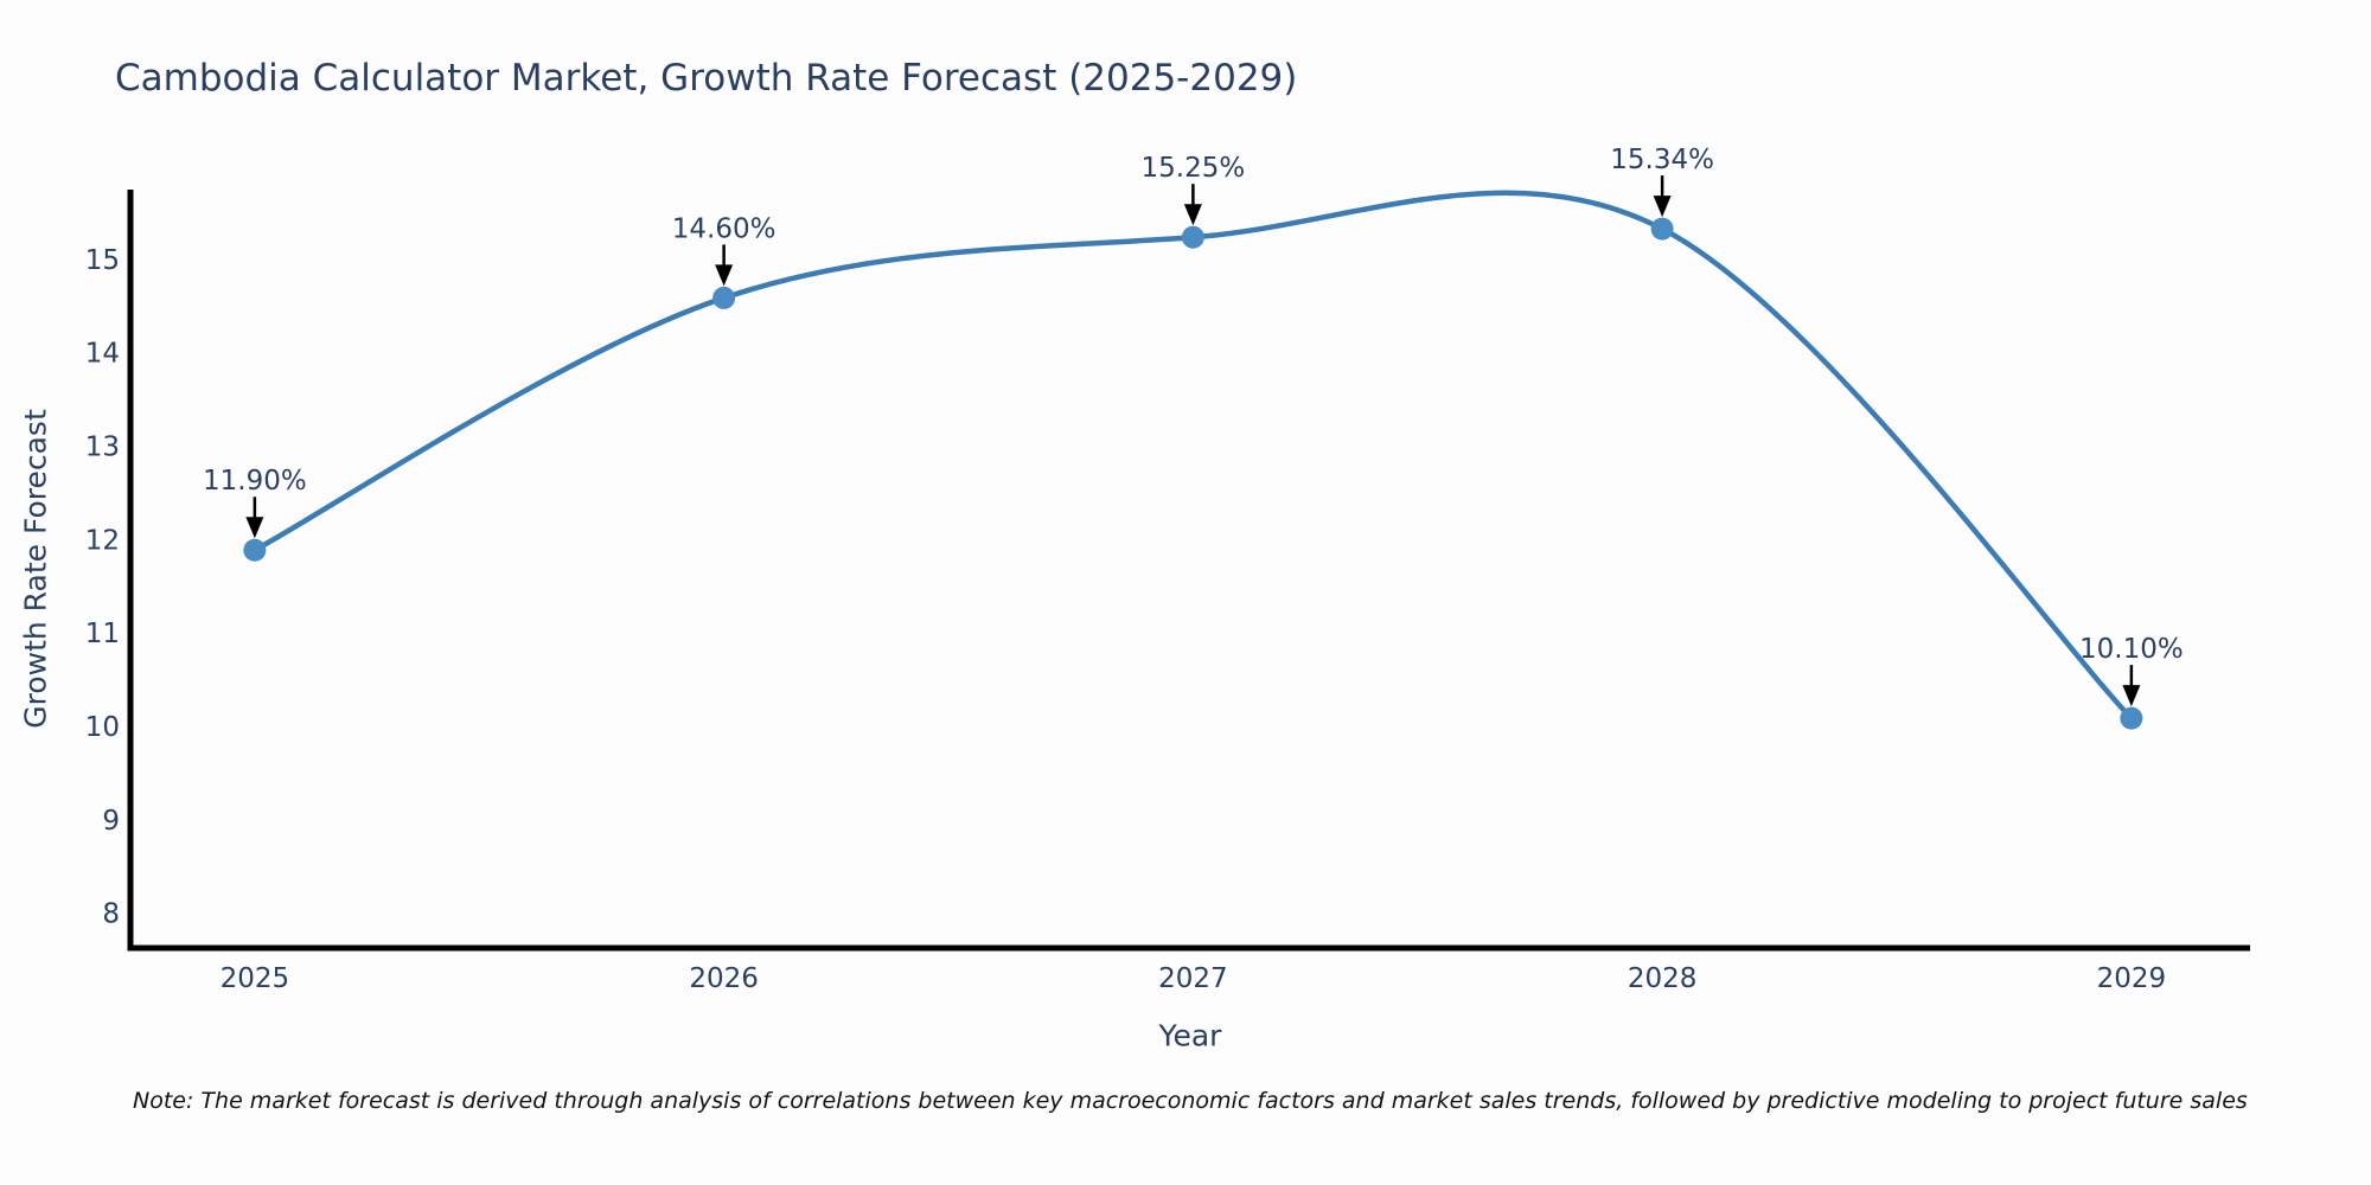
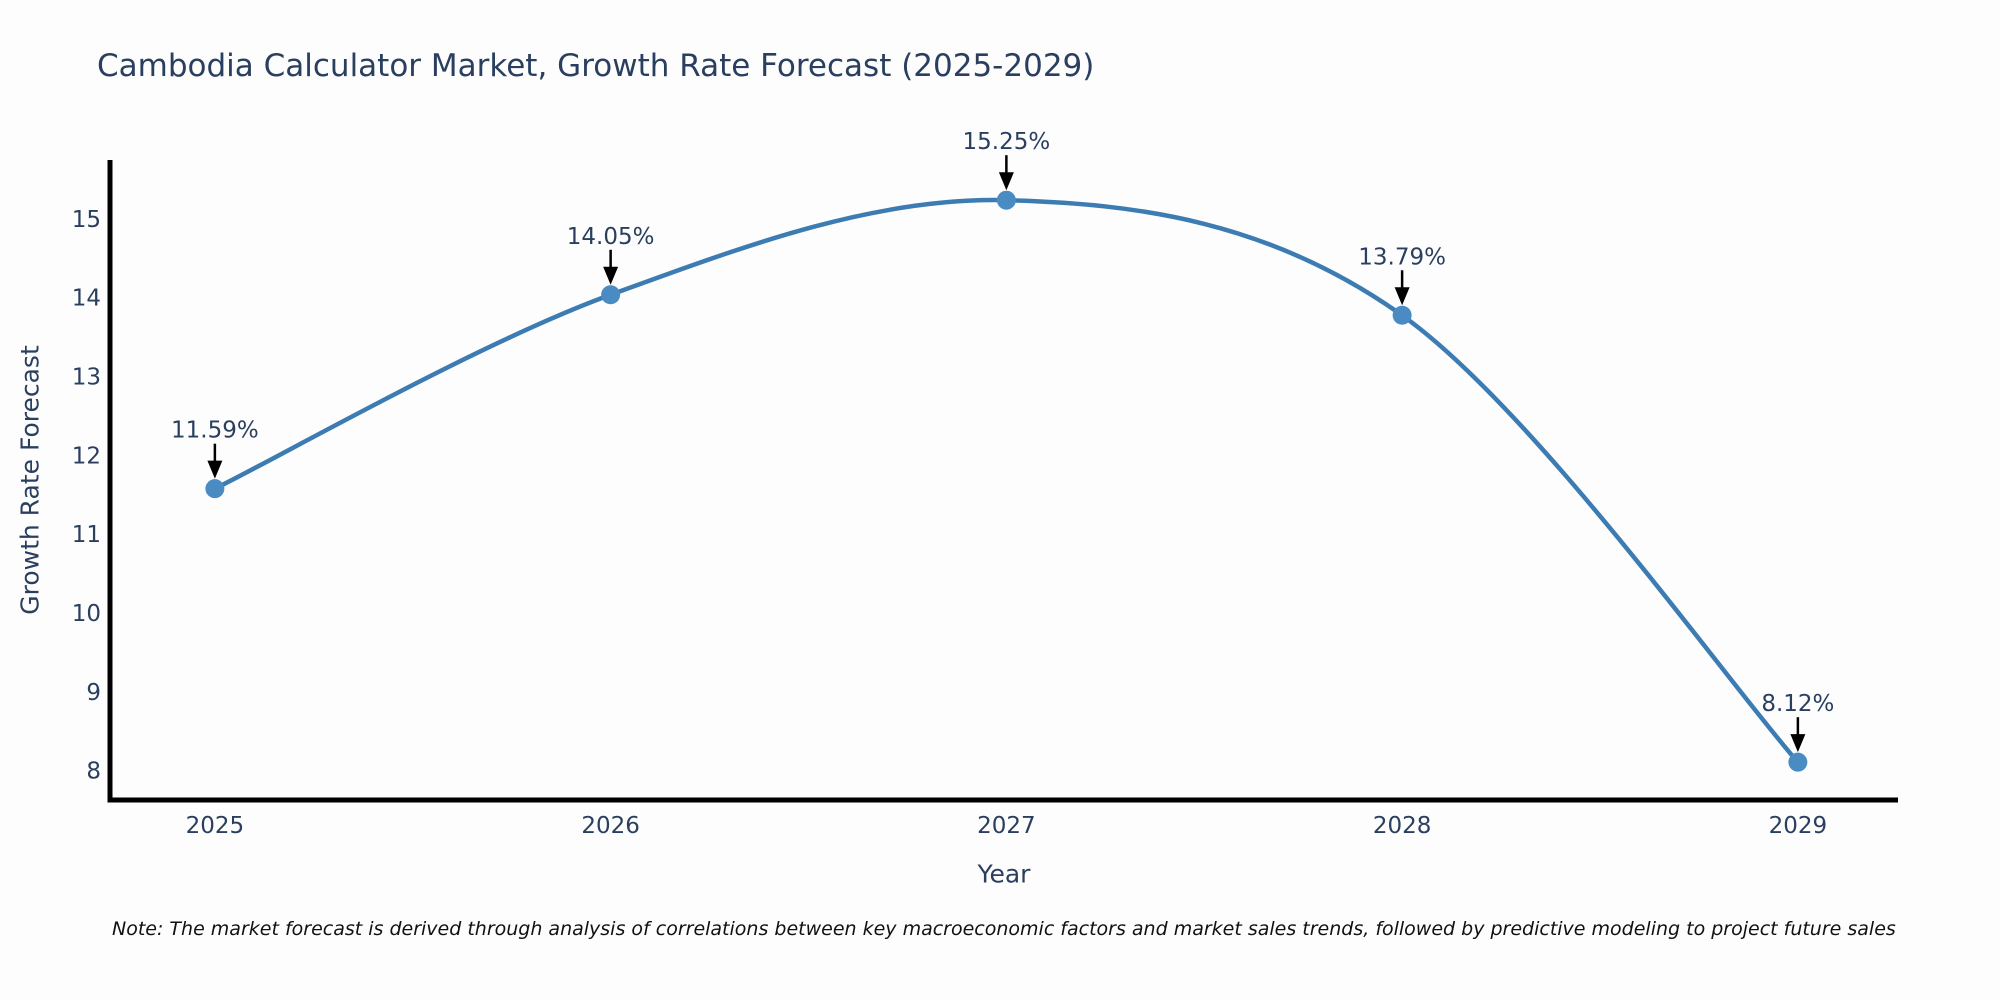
2025: 11.90% -> 11.59%
2026: 14.60% -> 14.05%
2028: 15.34% -> 13.79%
2029: 10.10% -> 8.12%
